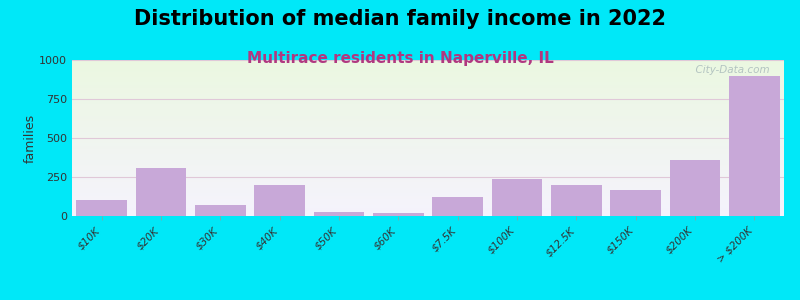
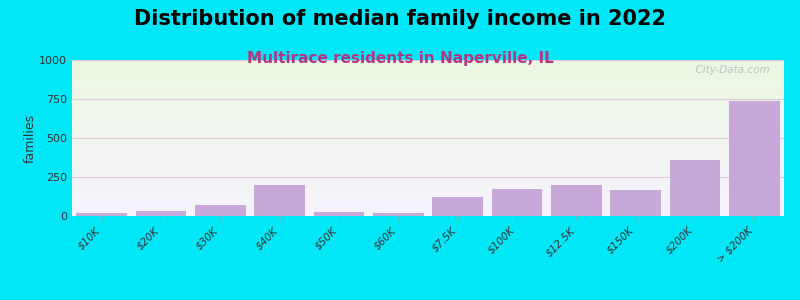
$10K: 100 -> 20
$20K: 310 -> 30
$100K: 240 -> 170
> $200K: 900 -> 740
